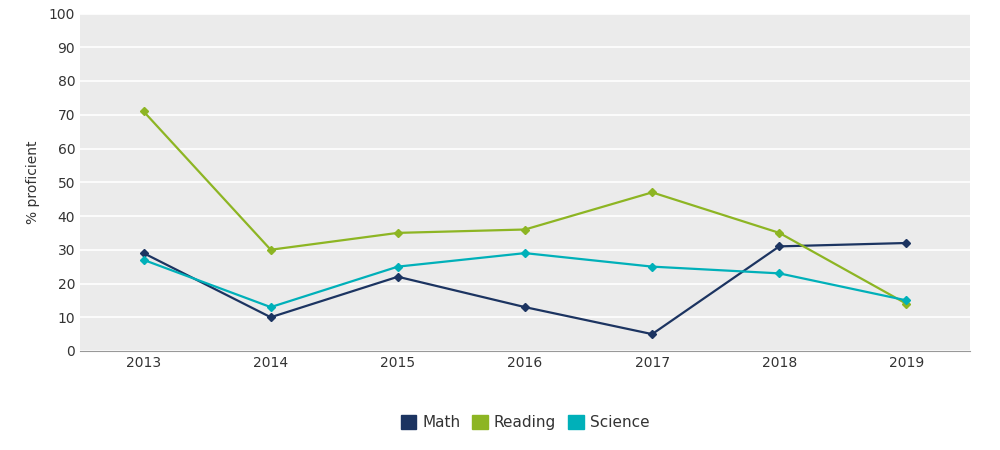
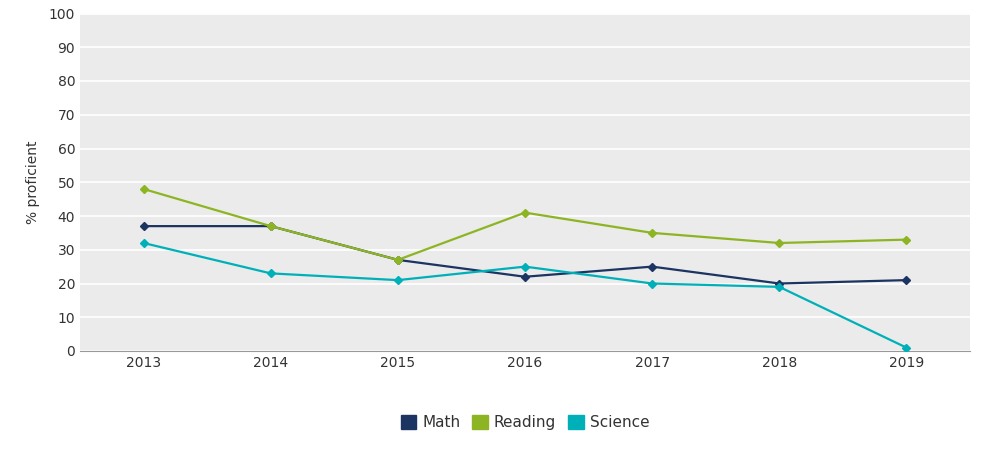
Math/2013: 29 -> 37
Reading/2013: 71 -> 48
Science/2013: 27 -> 32
Math/2014: 10 -> 37
Reading/2014: 30 -> 37
Science/2014: 13 -> 23
Math/2015: 22 -> 27
Reading/2015: 35 -> 27
Science/2015: 25 -> 21
Math/2016: 13 -> 22
Reading/2016: 36 -> 41
Science/2016: 29 -> 25
Math/2017: 5 -> 25
Reading/2017: 47 -> 35
Science/2017: 25 -> 20
Math/2018: 31 -> 20
Reading/2018: 35 -> 32
Science/2018: 23 -> 19
Math/2019: 32 -> 21
Reading/2019: 14 -> 33
Science/2019: 15 -> 1
